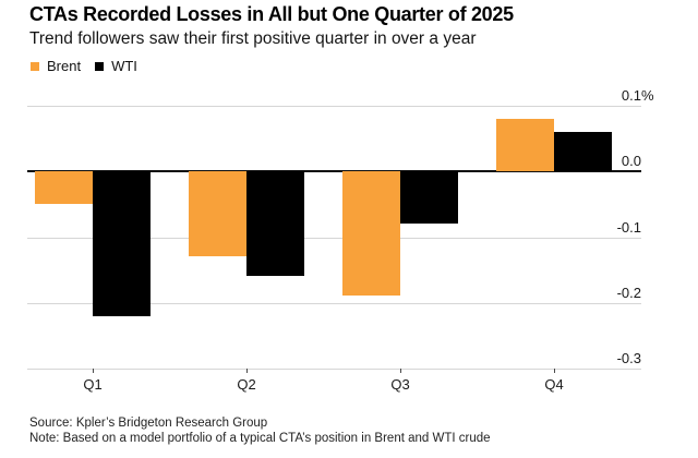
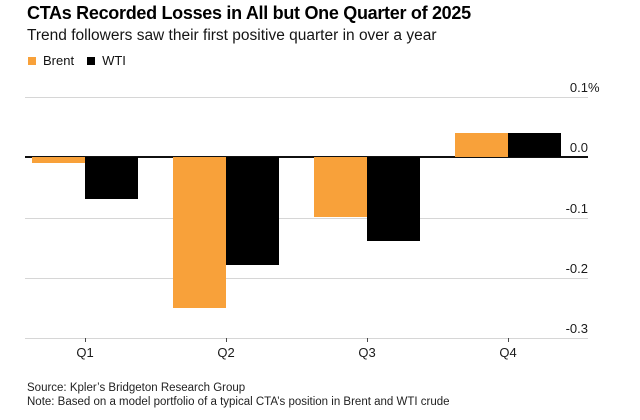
Brent/Q1: -0.05 -> -0.01
WTI/Q1: -0.22 -> -0.07
Brent/Q2: -0.13 -> -0.25
WTI/Q2: -0.16 -> -0.18
Brent/Q3: -0.19 -> -0.10
WTI/Q3: -0.08 -> -0.14
Brent/Q4: 0.08 -> 0.04
WTI/Q4: 0.06 -> 0.04
